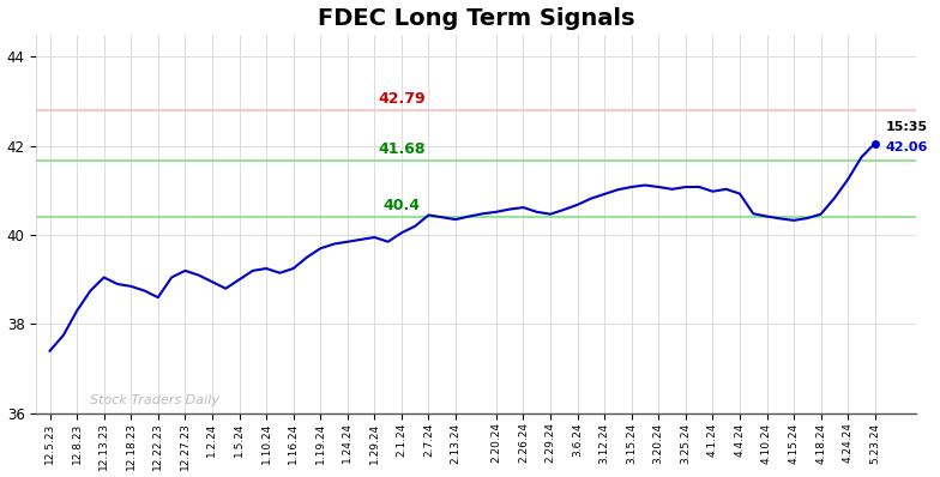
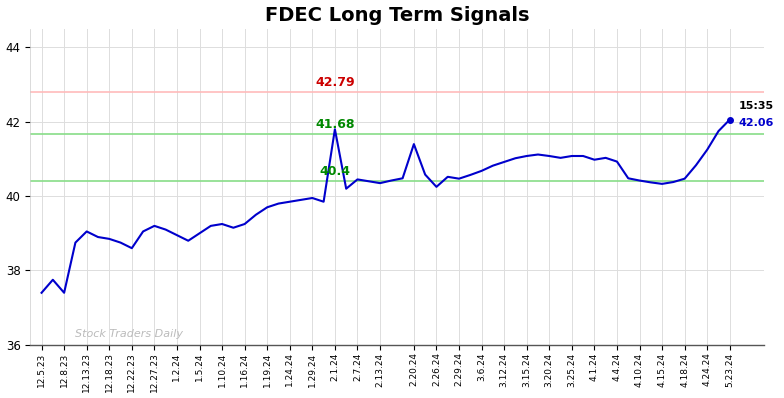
12.8.23: 38.30 -> 37.40
2.1.24: 40.05 -> 41.80
2.20.24: 40.52 -> 41.40
2.26.24: 40.62 -> 40.25
